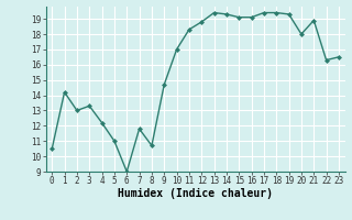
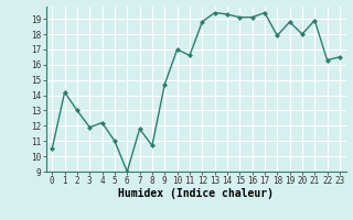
3: 13.3 -> 11.9
11: 18.3 -> 16.6
18: 19.4 -> 17.9
19: 19.3 -> 18.8
